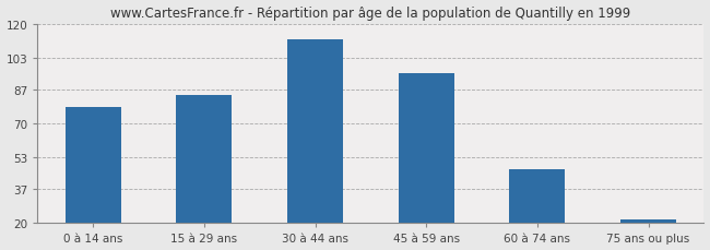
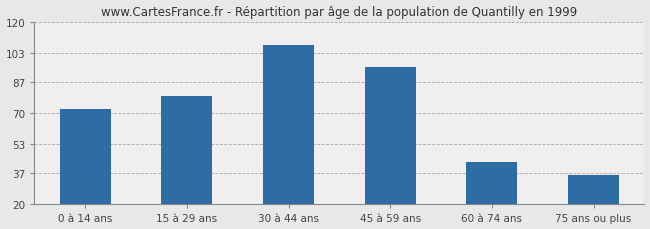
0 à 14 ans: 78 -> 72
15 à 29 ans: 84 -> 79
30 à 44 ans: 112 -> 107
60 à 74 ans: 47 -> 43
75 ans ou plus: 22 -> 36
